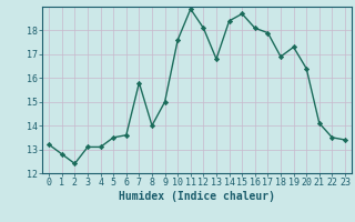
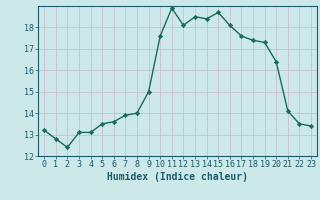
7: 15.8 -> 13.9
13: 16.8 -> 18.5
17: 17.9 -> 17.6
18: 16.9 -> 17.4
